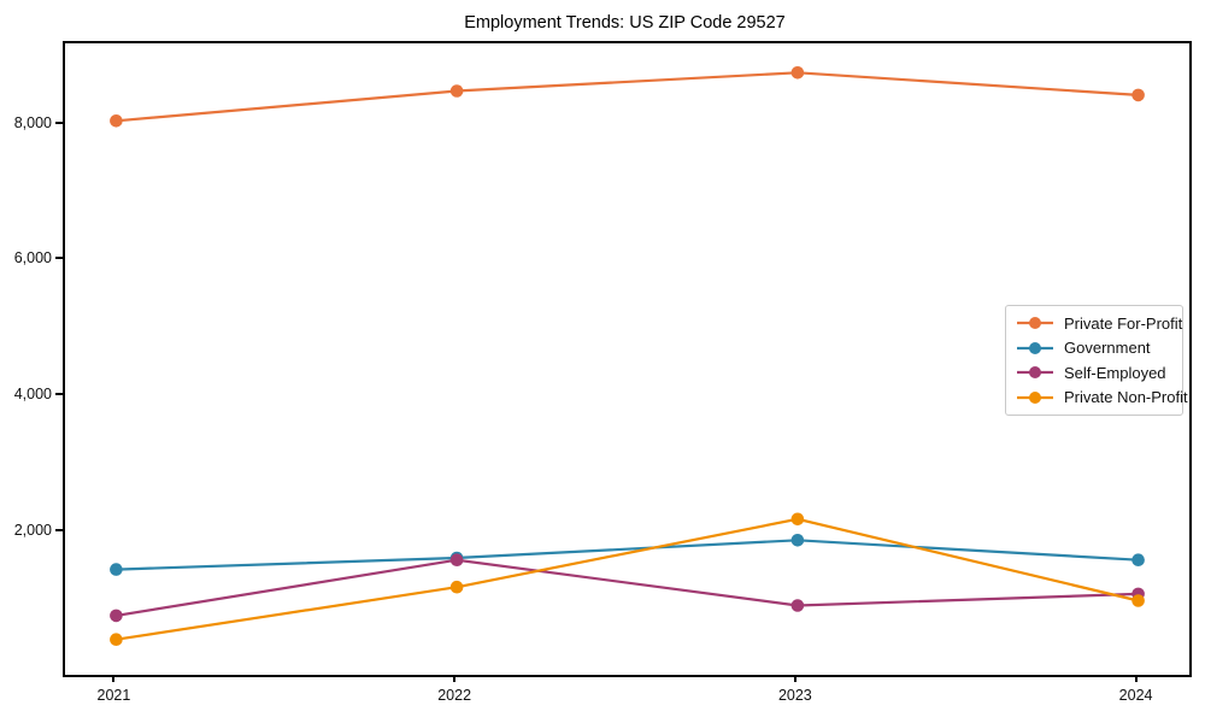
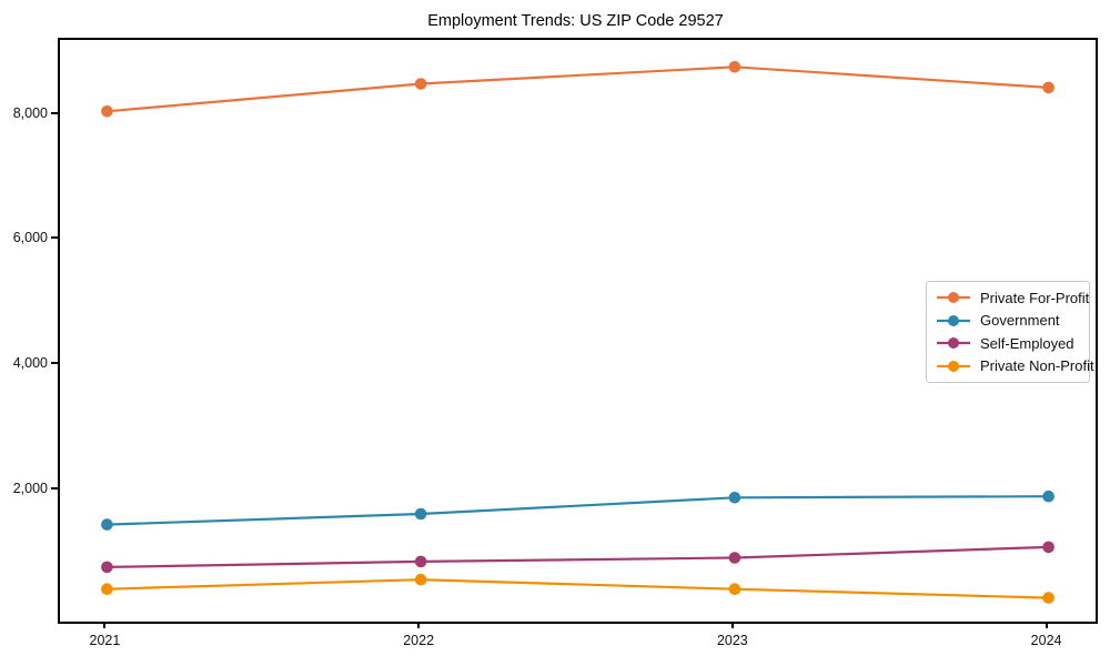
Self-Employed/2022: 1600 -> 900
Private Non-Profit/2022: 1200 -> 600
Private Non-Profit/2023: 2200 -> 400
Government/2024: 1600 -> 1900
Private Non-Profit/2024: 1000 -> 300
